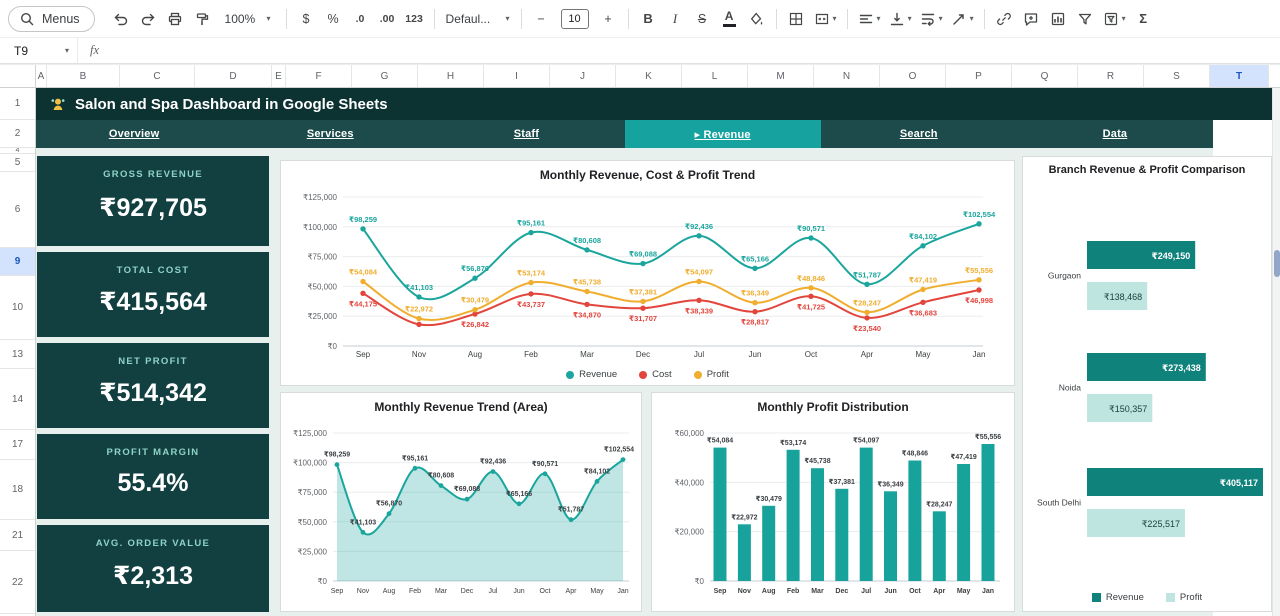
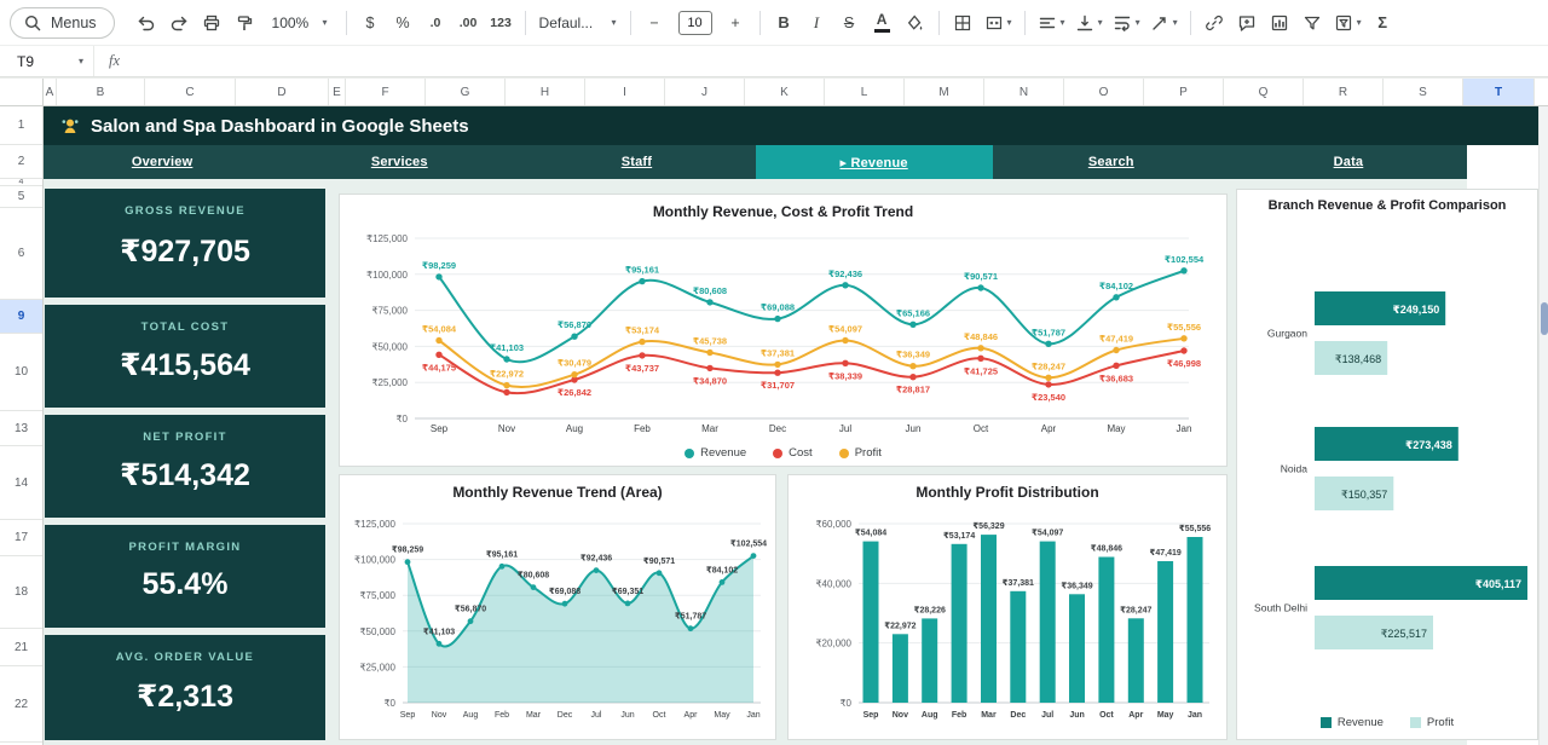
Monthly Revenue Trend (Area)/Jun: 65,166 -> 69,351
Monthly Profit Distribution/Aug: 30,479 -> 28,226
Monthly Profit Distribution/Mar: 45,738 -> 56,329
